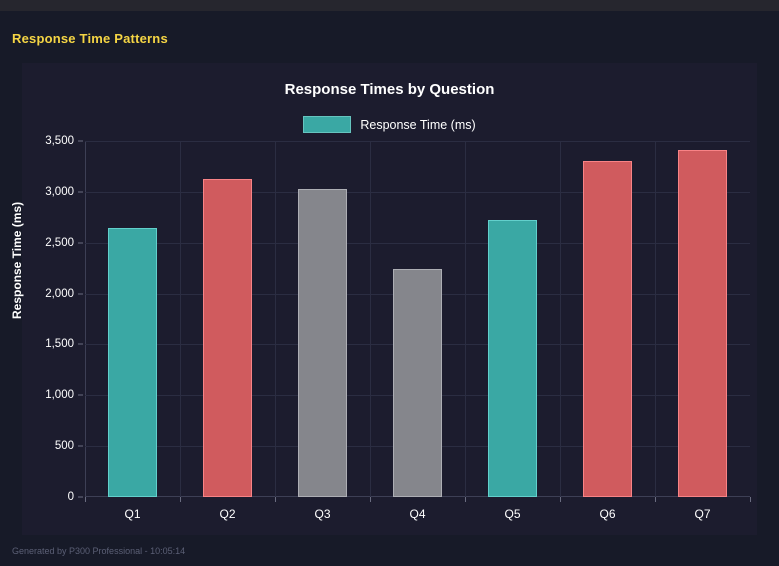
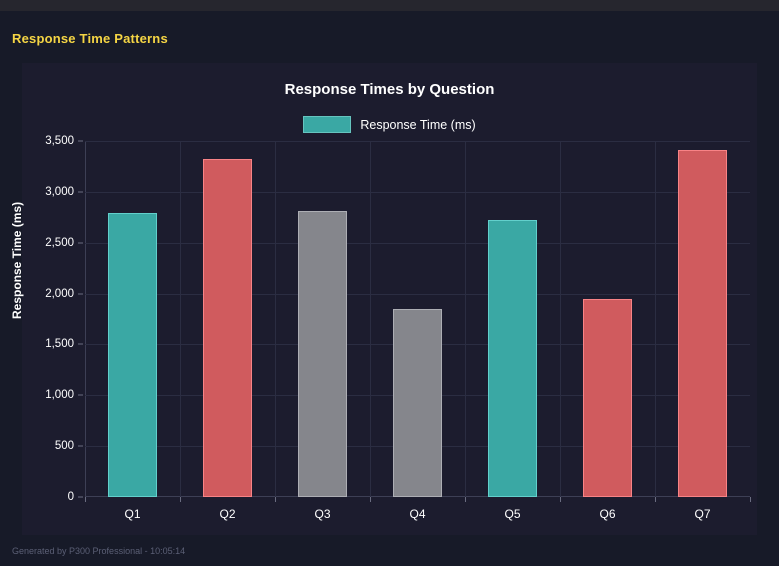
Q1: 2640 -> 2800
Q2: 3130 -> 3320
Q3: 3030 -> 2810
Q4: 2240 -> 1840
Q6: 3300 -> 1950
